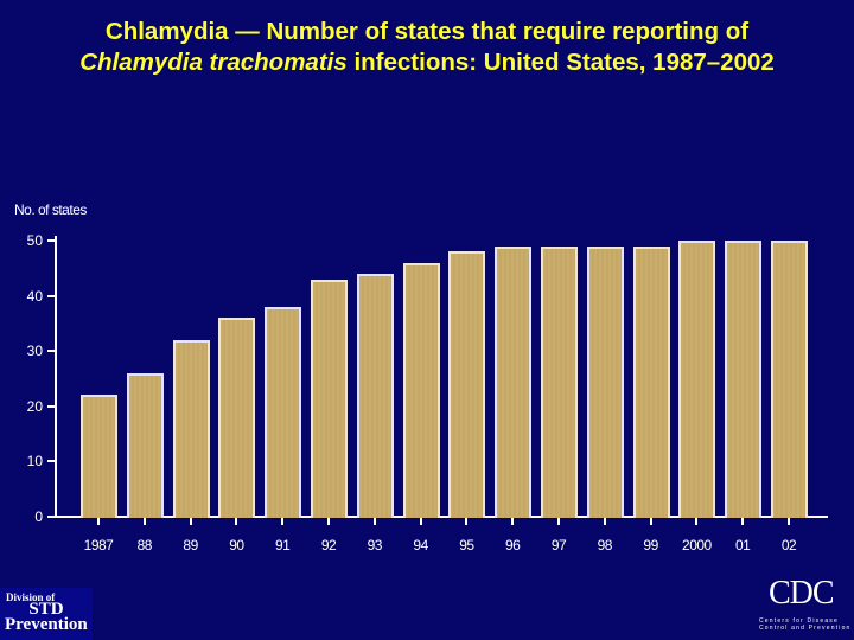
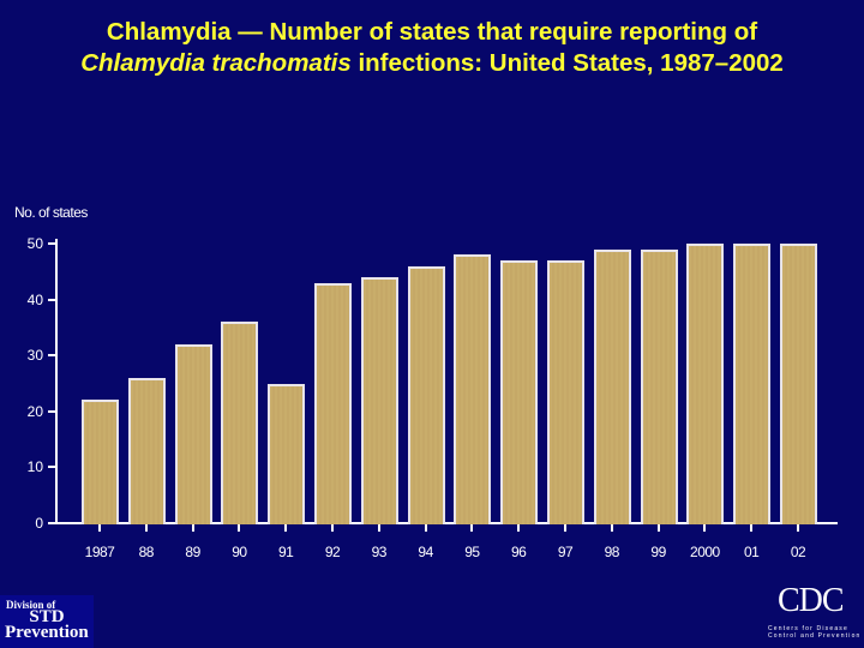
91: 38 -> 25
96: 49 -> 47
97: 49 -> 47
